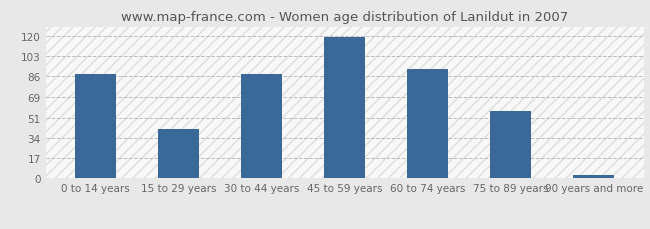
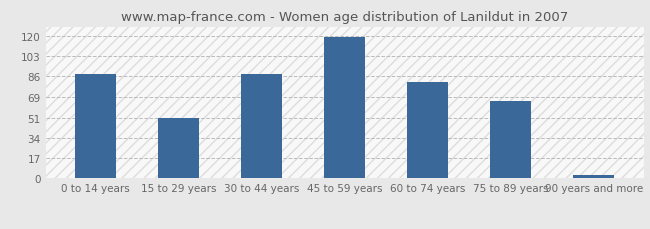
15 to 29 years: 42 -> 51
60 to 74 years: 92 -> 81
75 to 89 years: 57 -> 65
